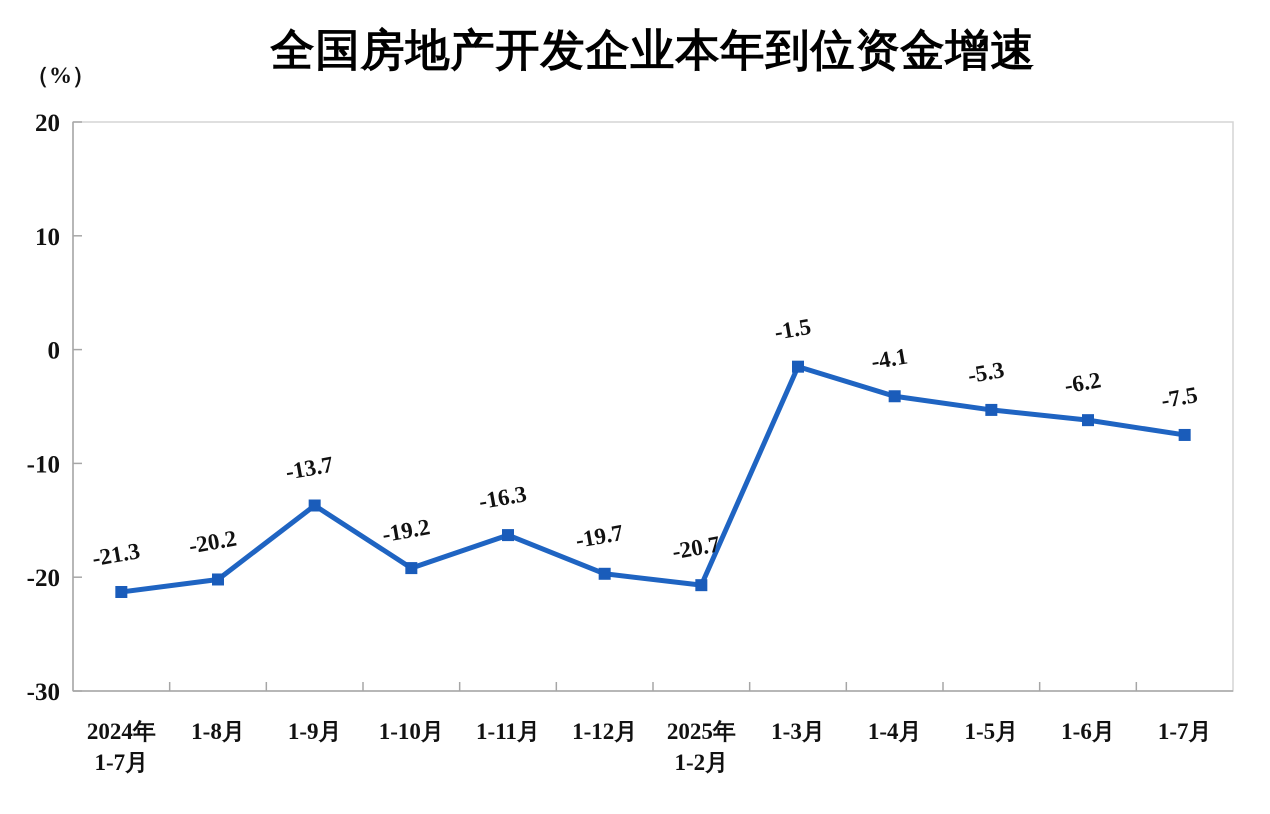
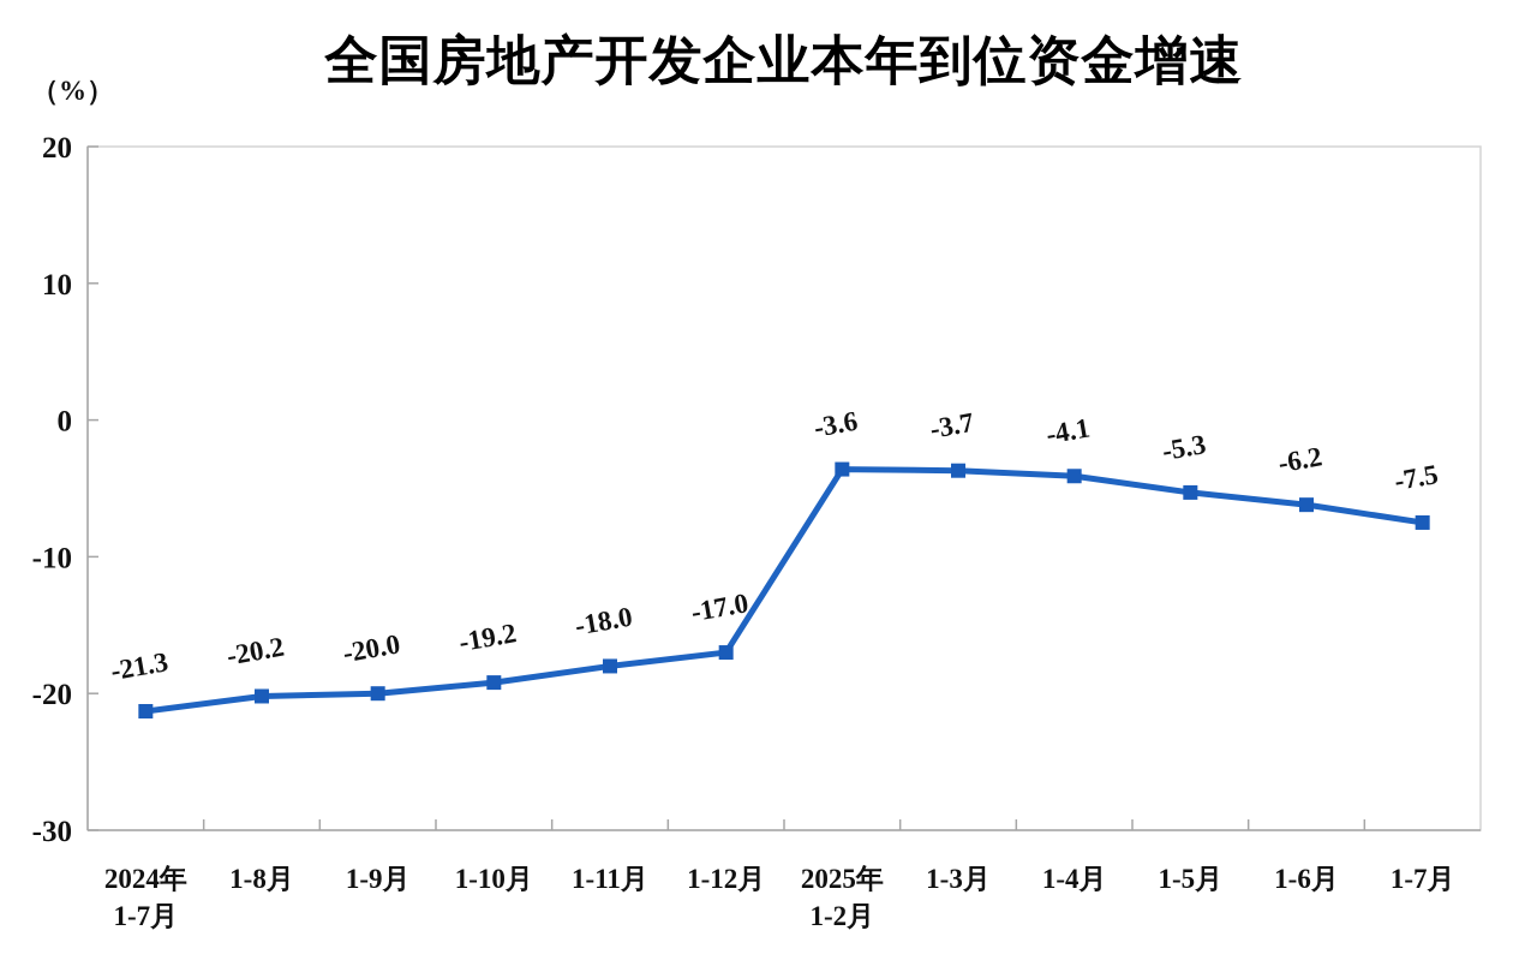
1-9月: -13.7 -> -20.0
1-11月: -16.3 -> -18.0
1-12月: -19.7 -> -17.0
2025年 1-2月: -20.7 -> -3.6
1-3月: -1.5 -> -3.7
